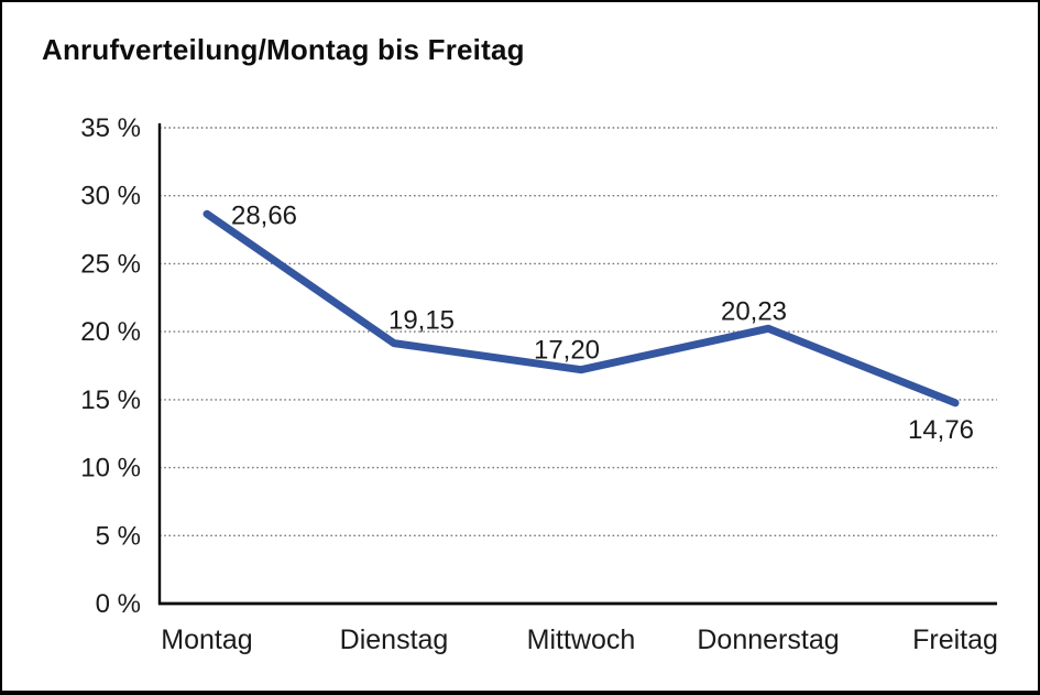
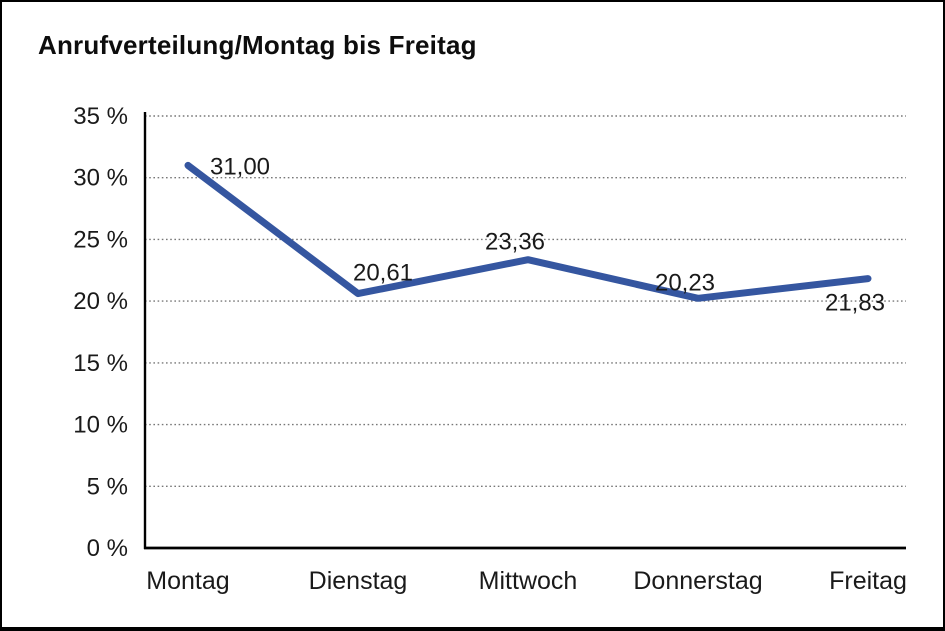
Montag: 28,66 -> 31,00
Dienstag: 19,15 -> 20,61
Mittwoch: 17,20 -> 23,36
Freitag: 14,76 -> 21,83
